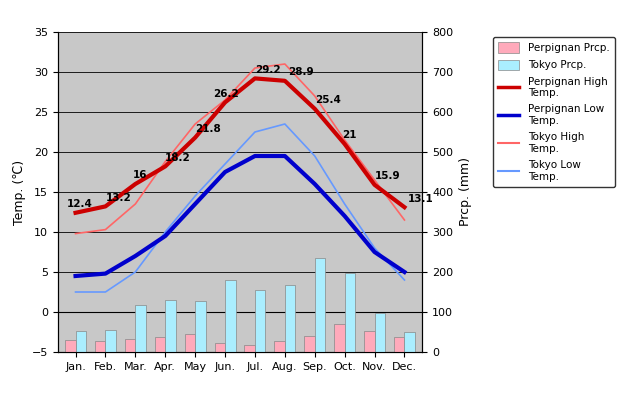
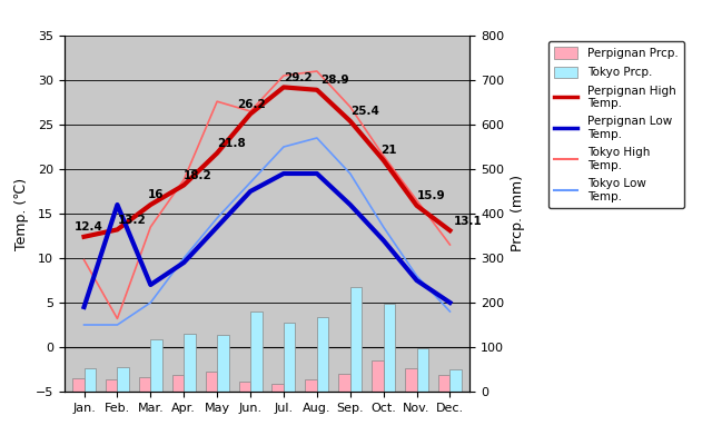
Perpignan Low Temp./Feb.: 4.8 -> 16.0
Tokyo High Temp./Feb.: 10.3 -> 3.2
Tokyo High Temp./May: 23.5 -> 27.6
